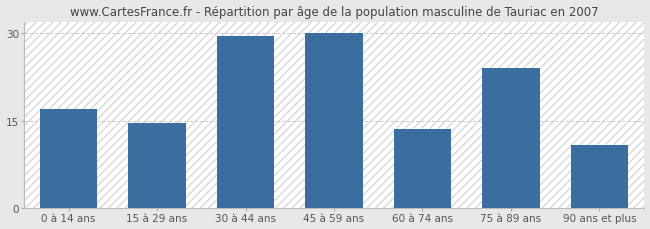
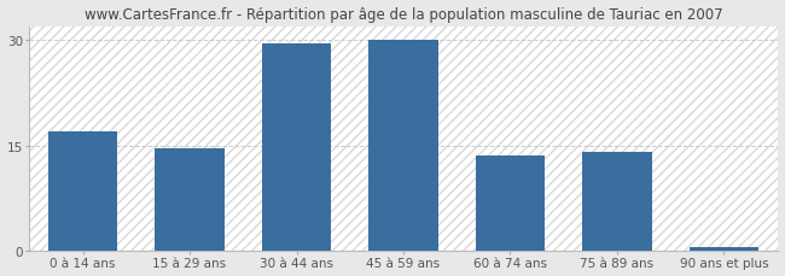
75 à 89 ans: 24.0 -> 14.0
90 ans et plus: 10.8 -> 0.5
